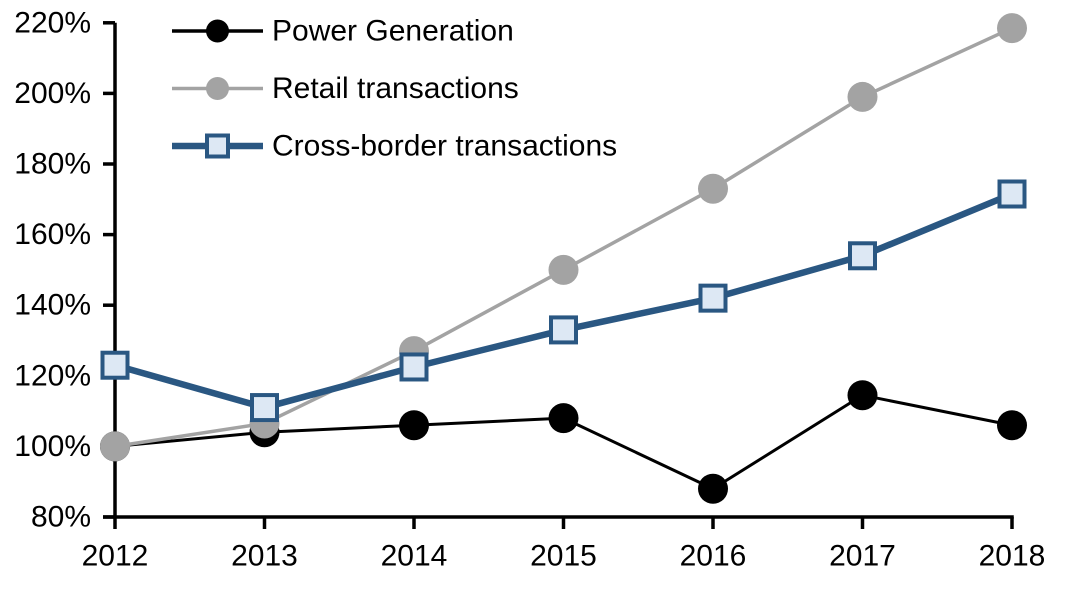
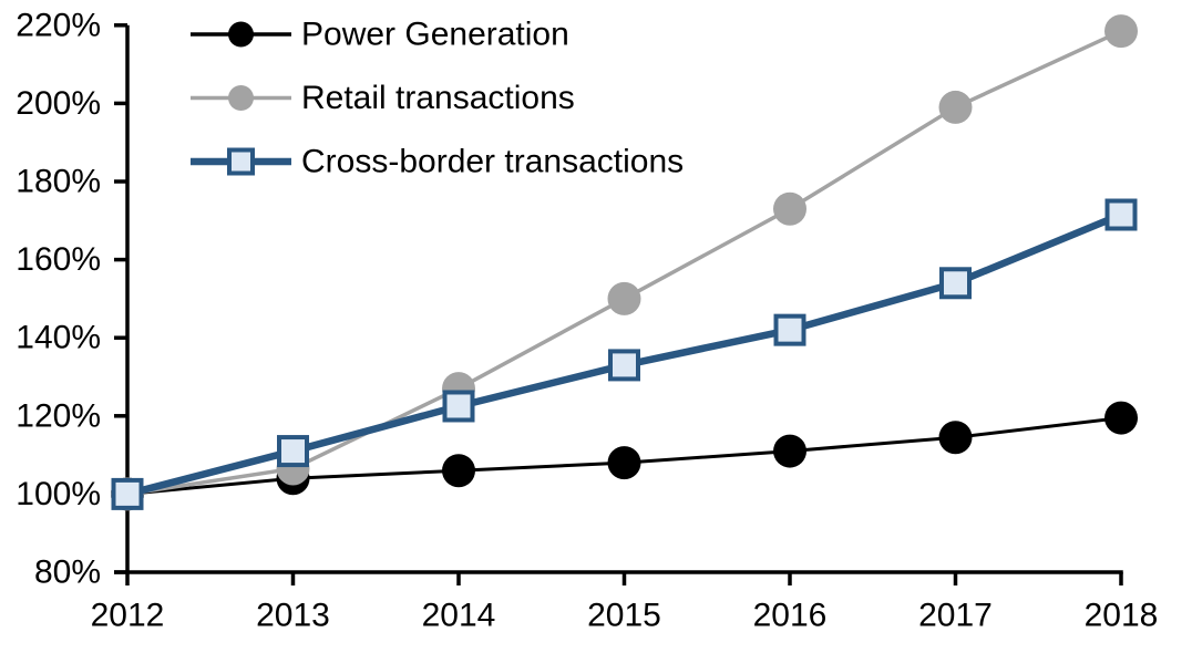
Cross-border transactions/2012: 123% -> 100%
Power Generation/2016: 88% -> 111%
Power Generation/2018: 106% -> 120%
